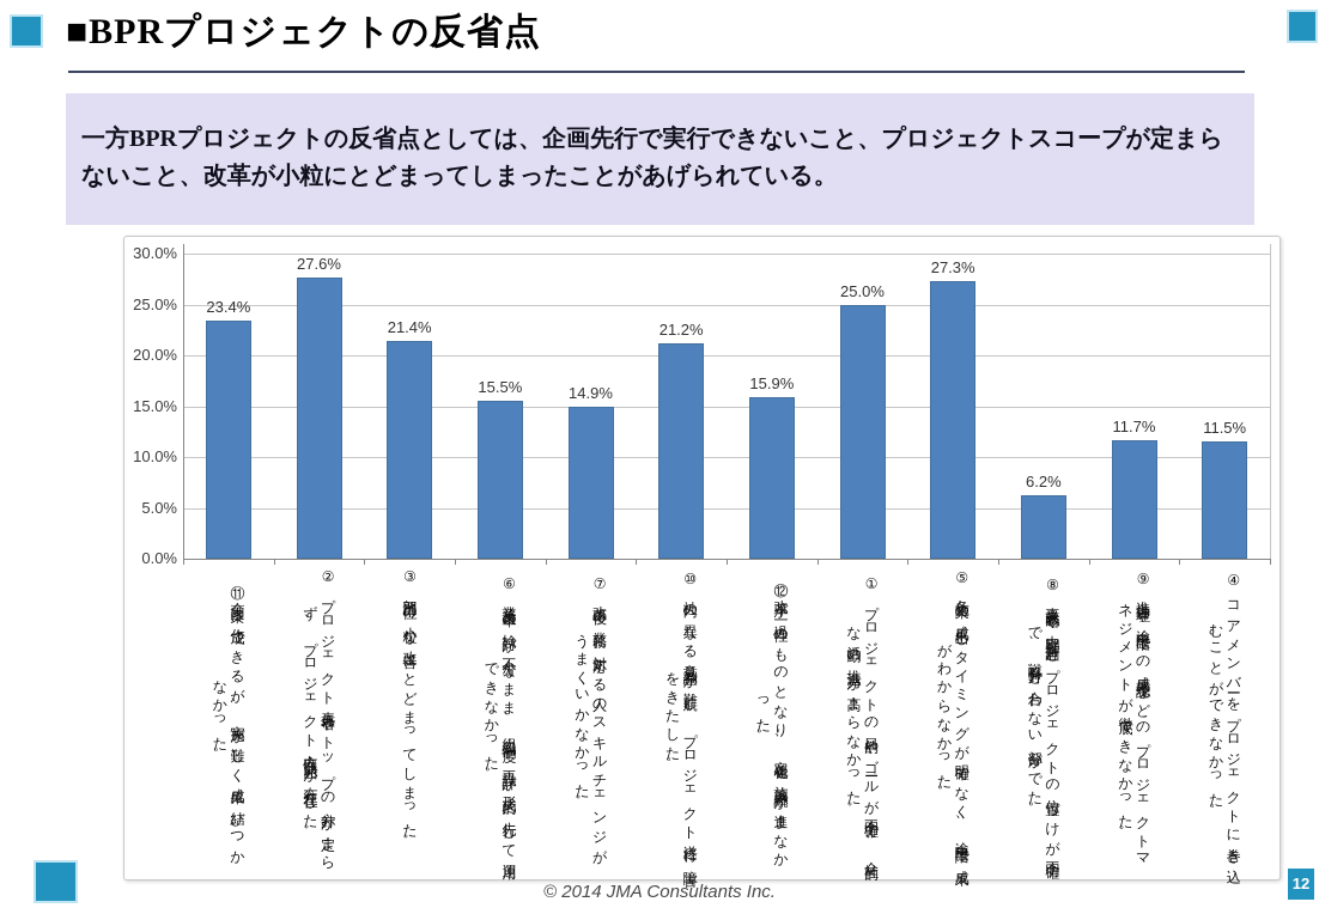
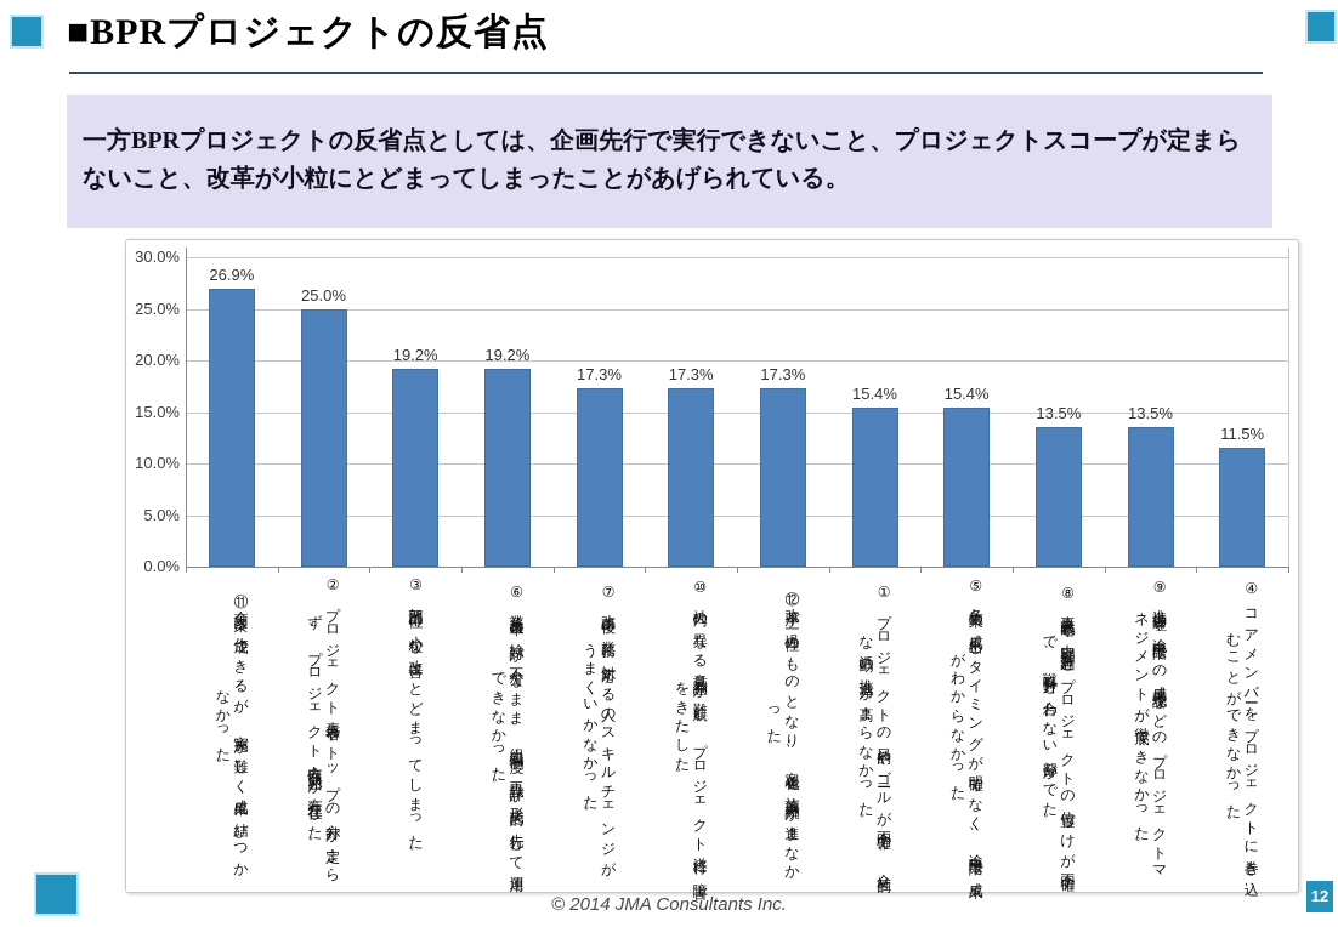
⑪企画案は作成できるが、実施が難しく成果に結びつかなかった。: 23.4% -> 26.9%
②プロジェクト責任者やトップの方針が定まらず、プロジェクト方向性・範囲が右往左往した。: 27.6% -> 25.0%
③部門単位の小粒な改善にとどまってしまった。: 21.4% -> 19.2%
⑥業務改革の検討が不十分なまま、組織・制度・IT再設計が形式的に先行して運用できなかった。: 15.5% -> 19.2%
⑦改革後の業務に対応する人のスキルチェンジがうまくいかなかった。: 14.9% -> 17.3%
⑩社内の異なる意見調整が難航し、プロジェクト遂行に障害をきたした。: 21.2% -> 17.3%
⑫改革が一過性のものとなり、定着化や施策継続が進まなかった。: 15.9% -> 17.3%
①プロジェクトの目的やゴールが不明確で、全社的な活動の推進力が高まらなかった。: 25.0% -> 15.4%
⑤各施策の成果出しタイミングが明確でなく、途中段階で成果がわからなかった。: 27.3% -> 15.4%
⑧事業戦略や中期経営計画とプロジェクトの位置づけが不明確で、戦略方針と合わない部分がでた。: 6.2% -> 13.5%
⑨進捗管理や途中段階での成果確認などのプロジェクトマネジメントが徹底できなかった。: 11.7% -> 13.5%
